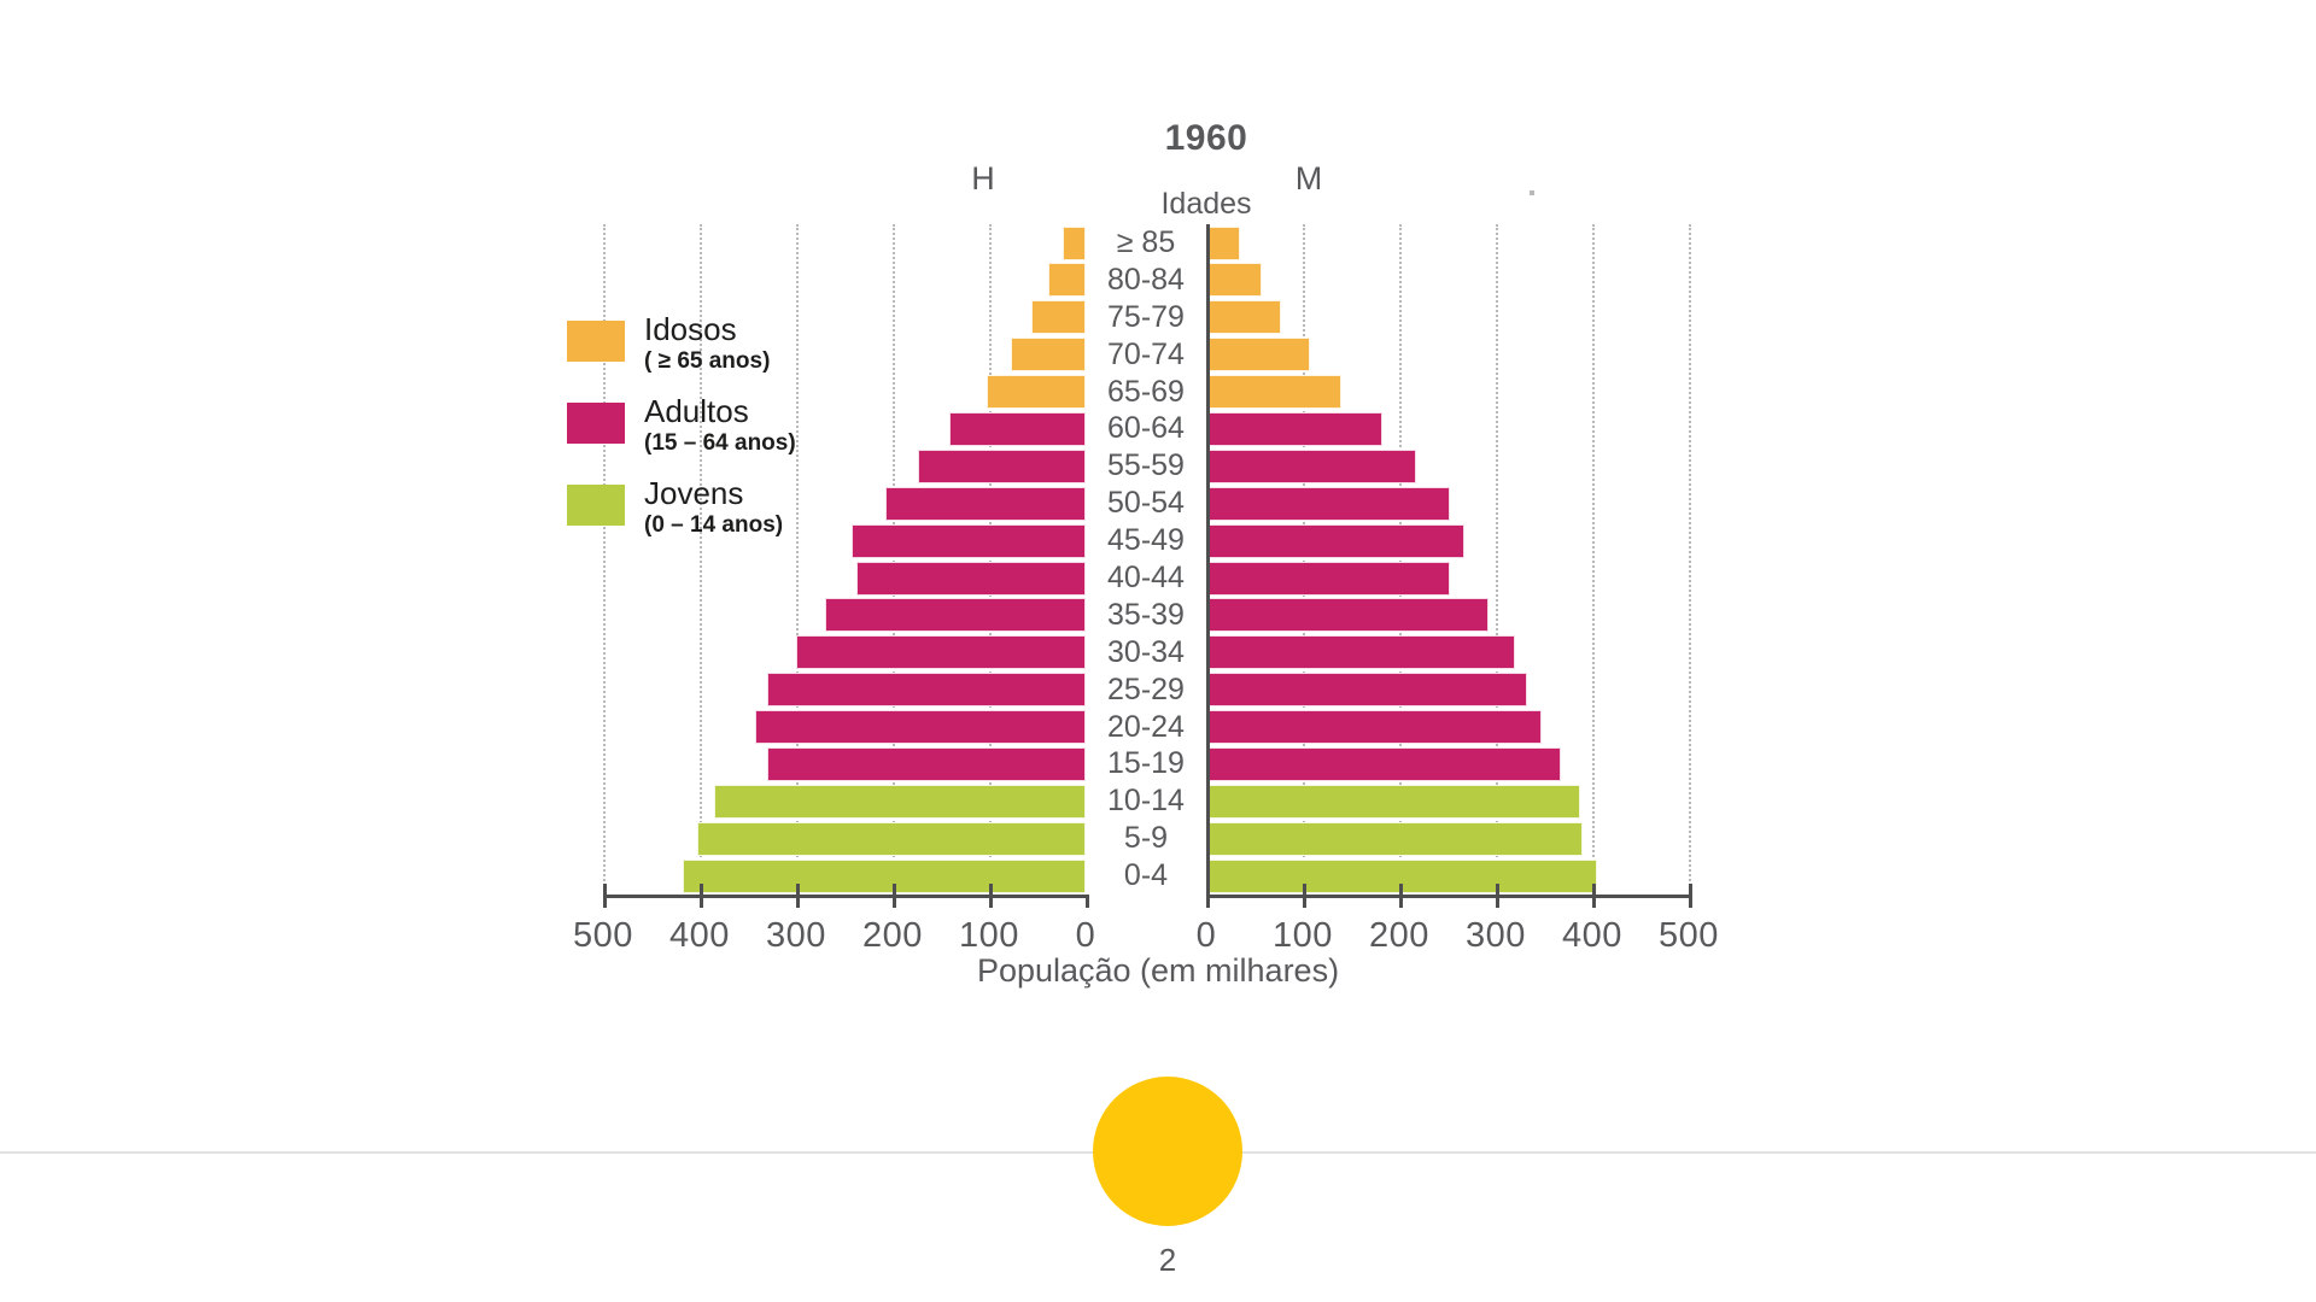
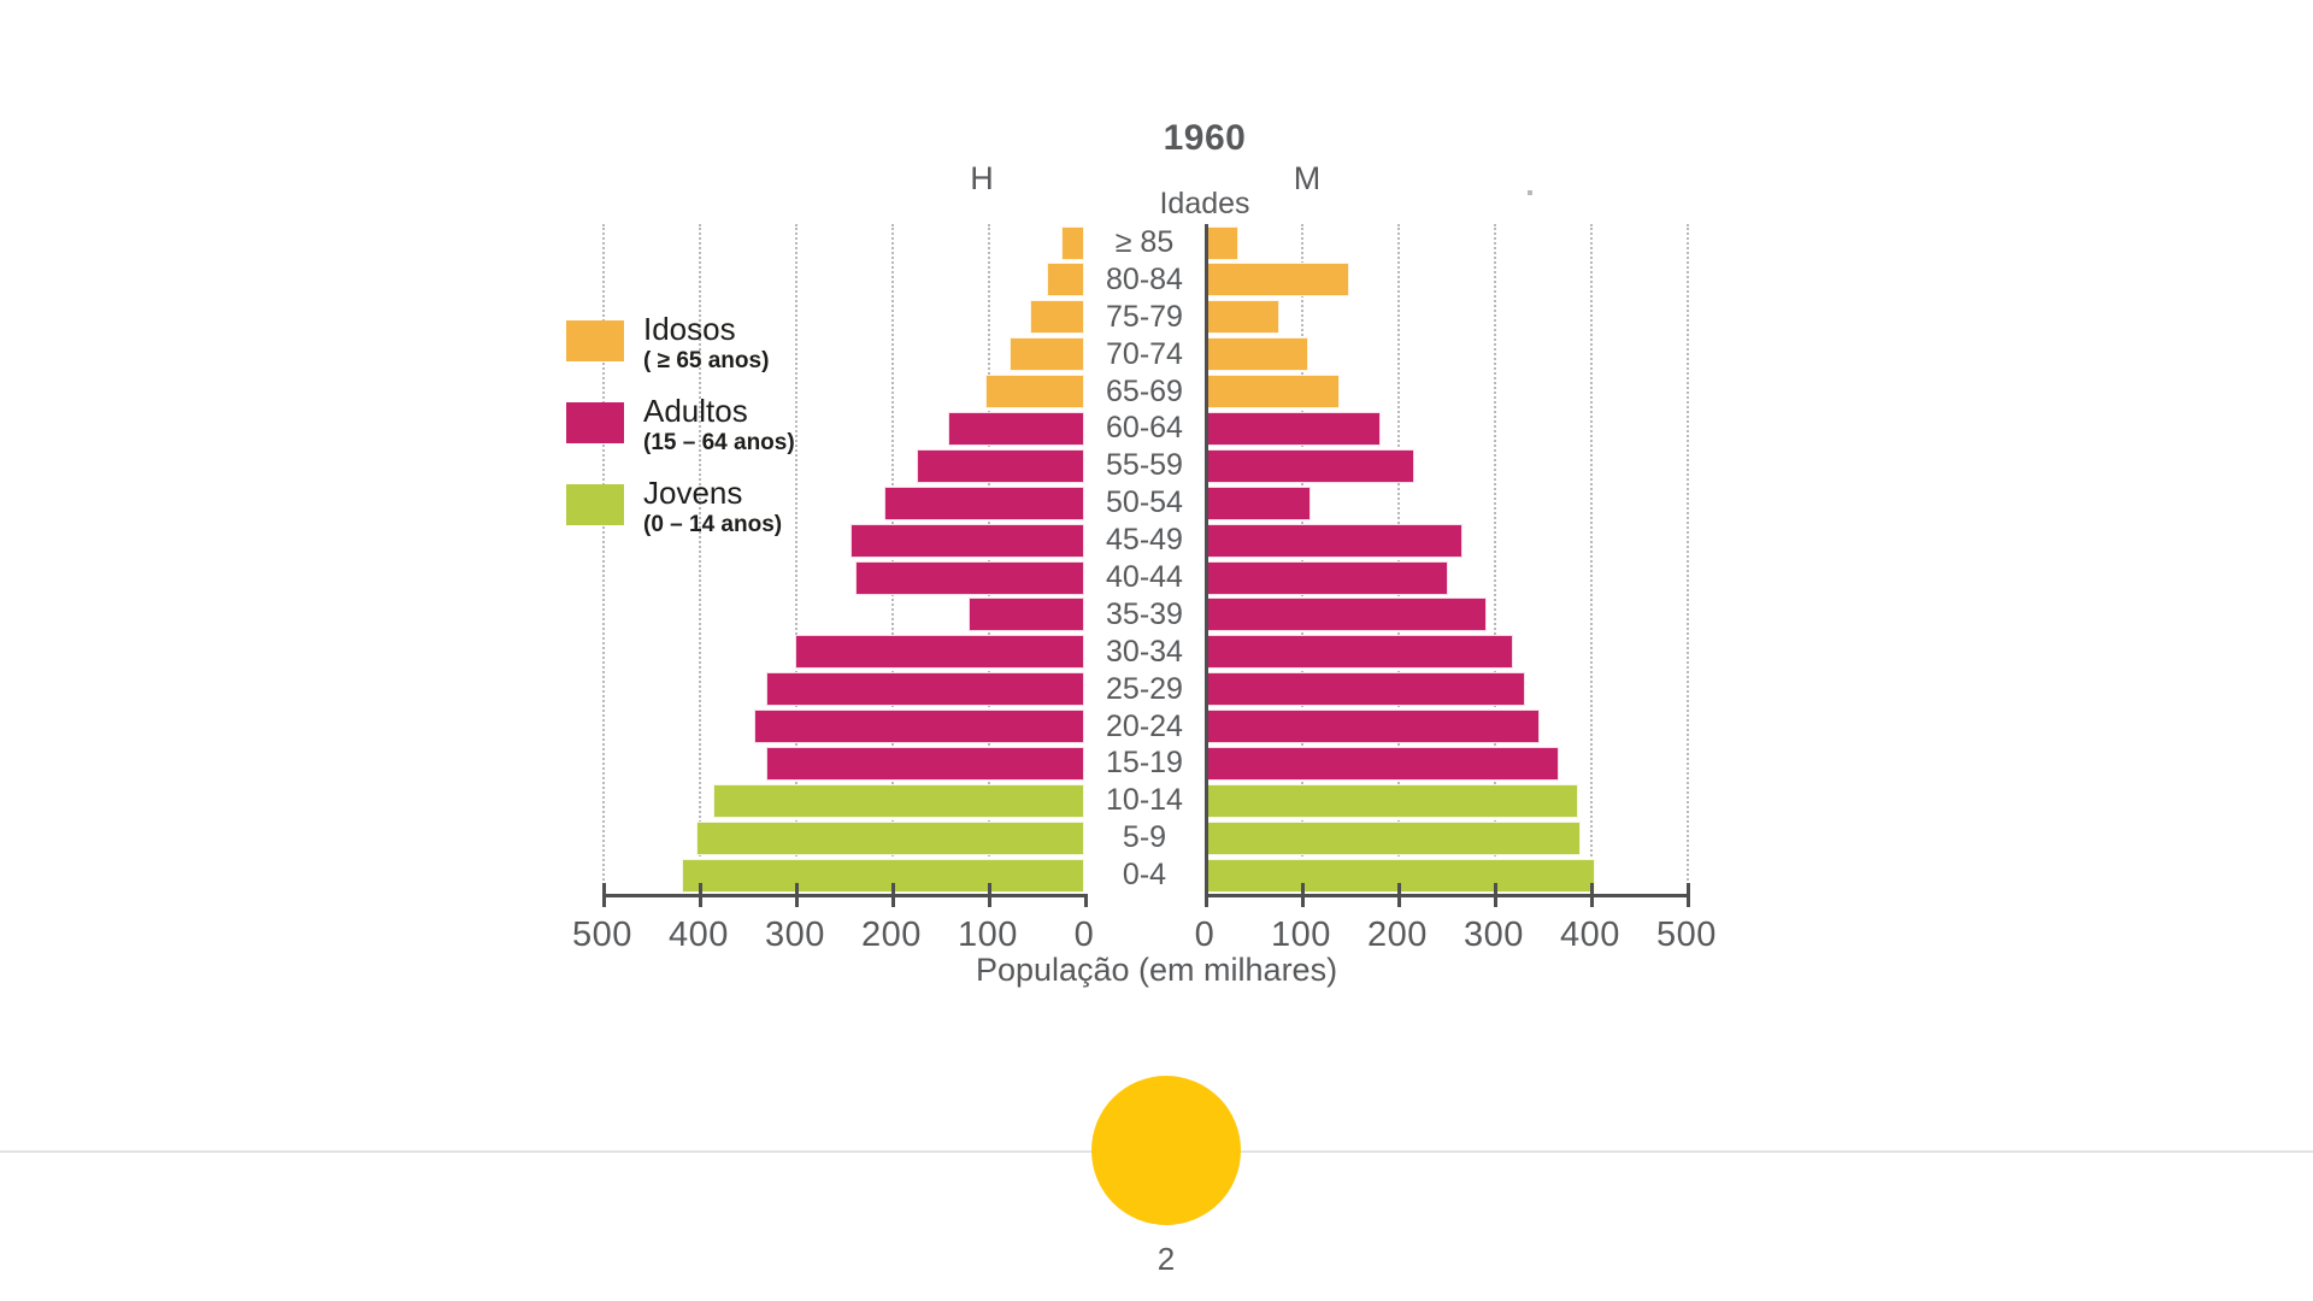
M/80-84: 60 -> 150
M/50-54: 250 -> 110
H/35-39: 270 -> 120
